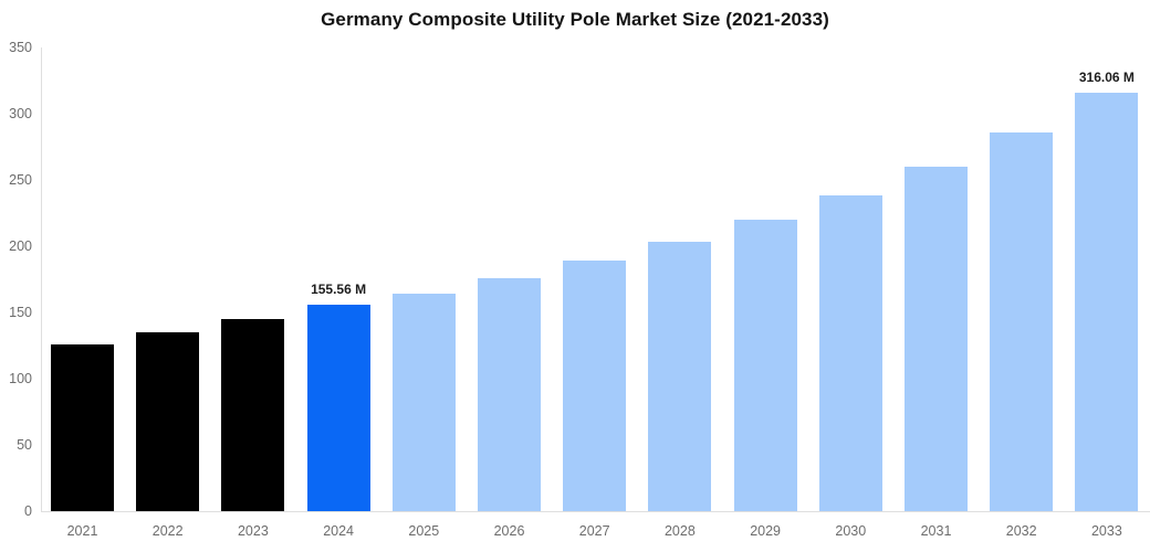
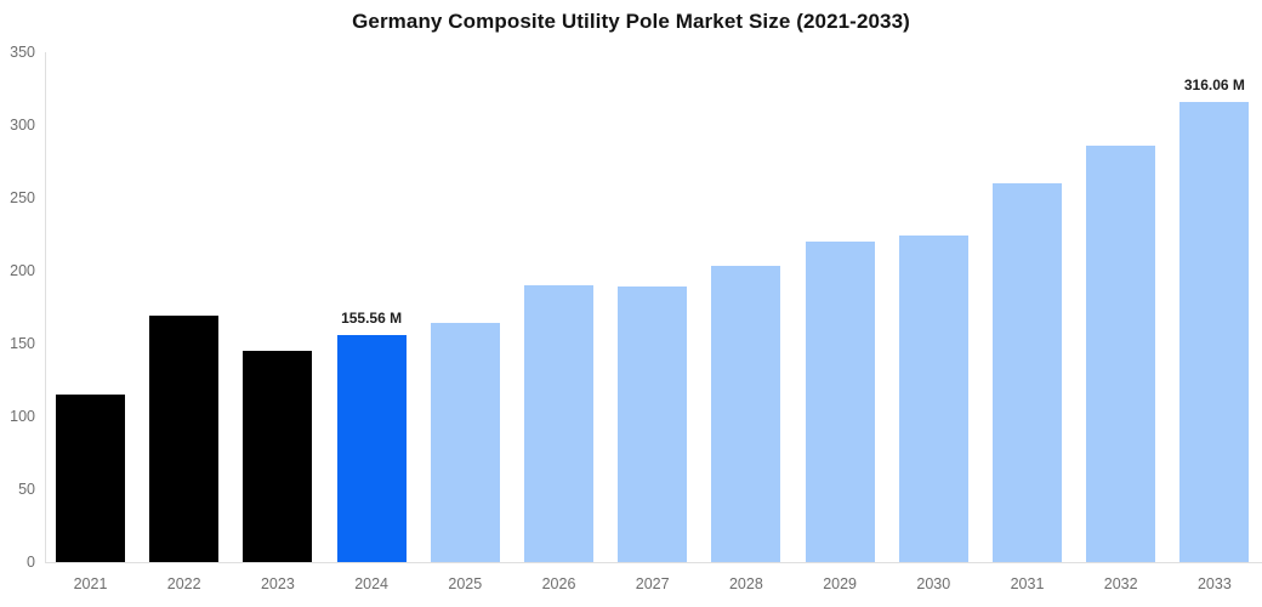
2021: 126 -> 115
2022: 135 -> 169
2026: 176 -> 190
2030: 238 -> 224
